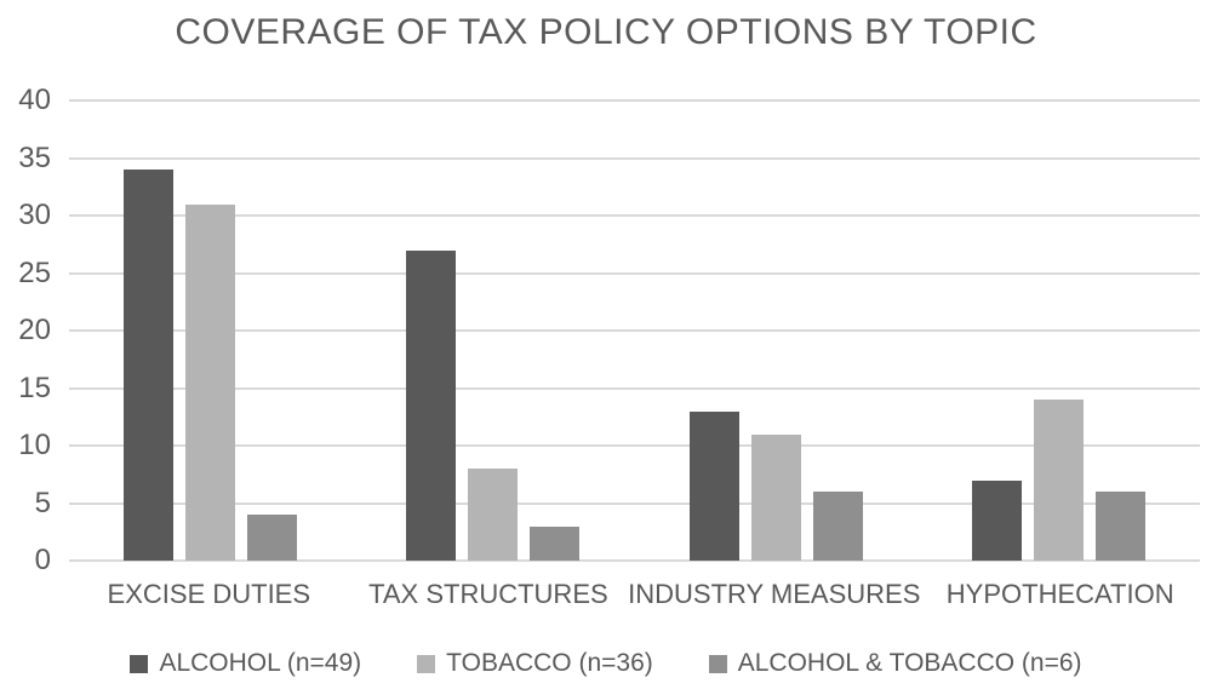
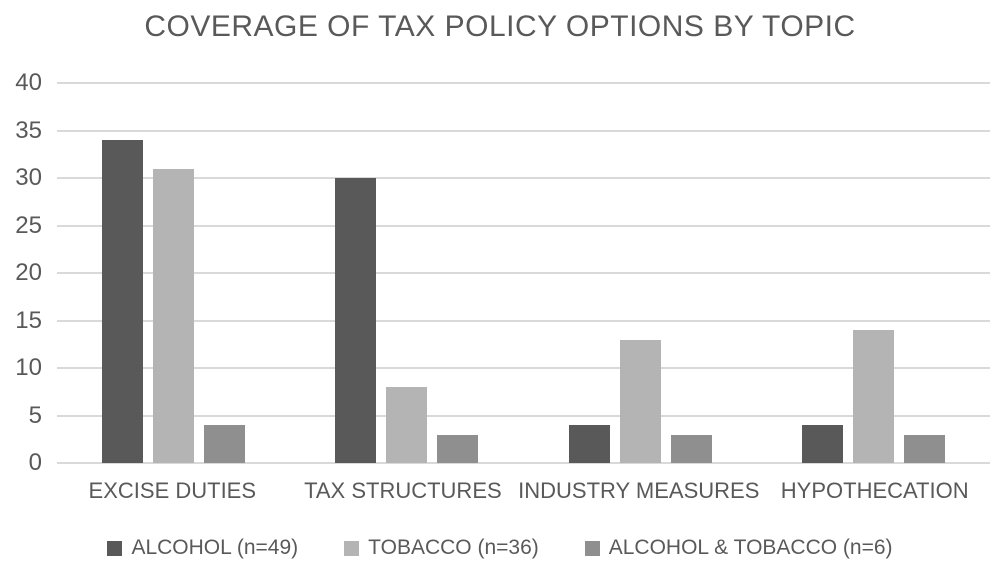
ALCOHOL (n=49)/TAX STRUCTURES: 27 -> 30
ALCOHOL (n=49)/INDUSTRY MEASURES: 13 -> 4
TOBACCO (n=36)/INDUSTRY MEASURES: 11 -> 13
ALCOHOL & TOBACCO (n=6)/INDUSTRY MEASURES: 6 -> 3
ALCOHOL (n=49)/HYPOTHECATION: 7 -> 4
ALCOHOL & TOBACCO (n=6)/HYPOTHECATION: 6 -> 3
